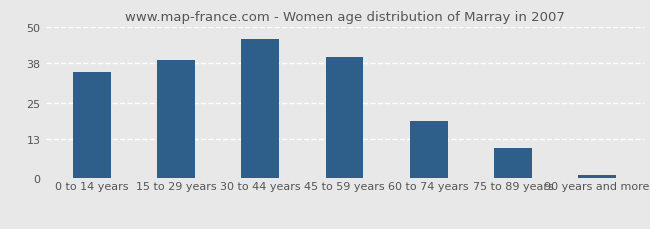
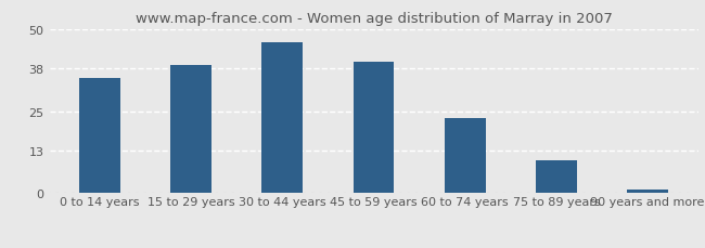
60 to 74 years: 19 -> 23
